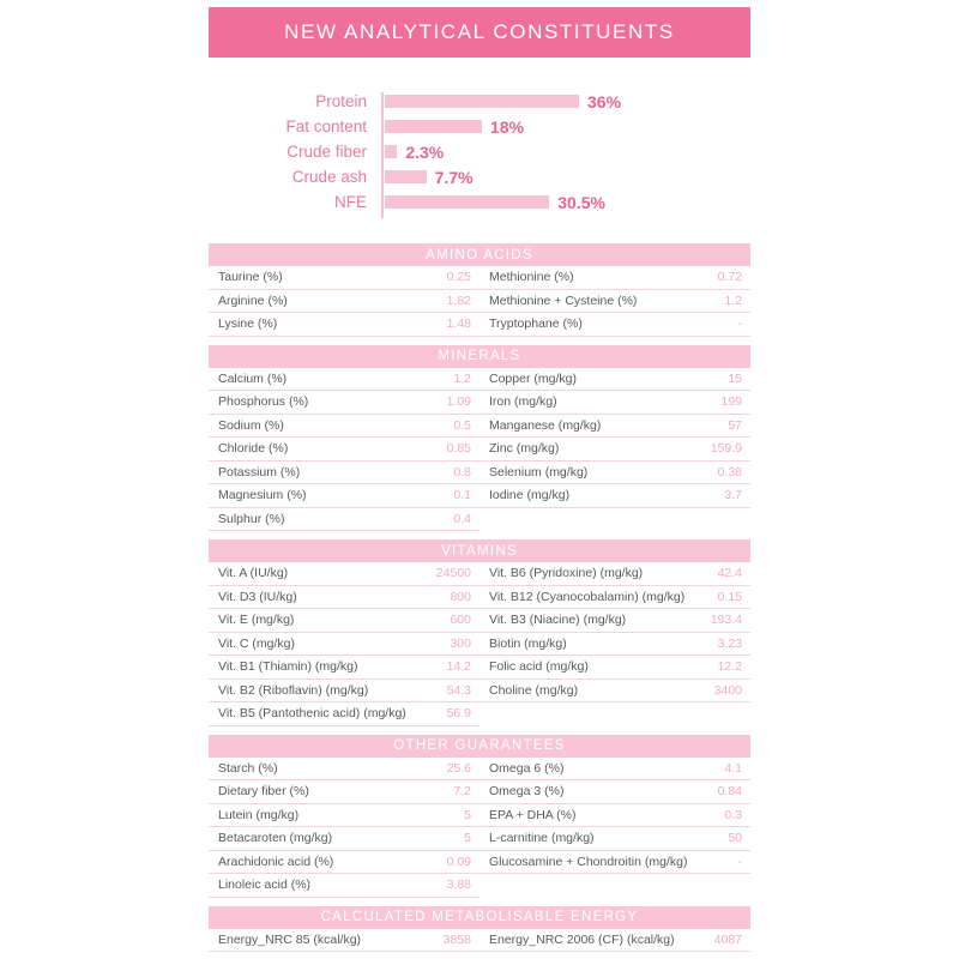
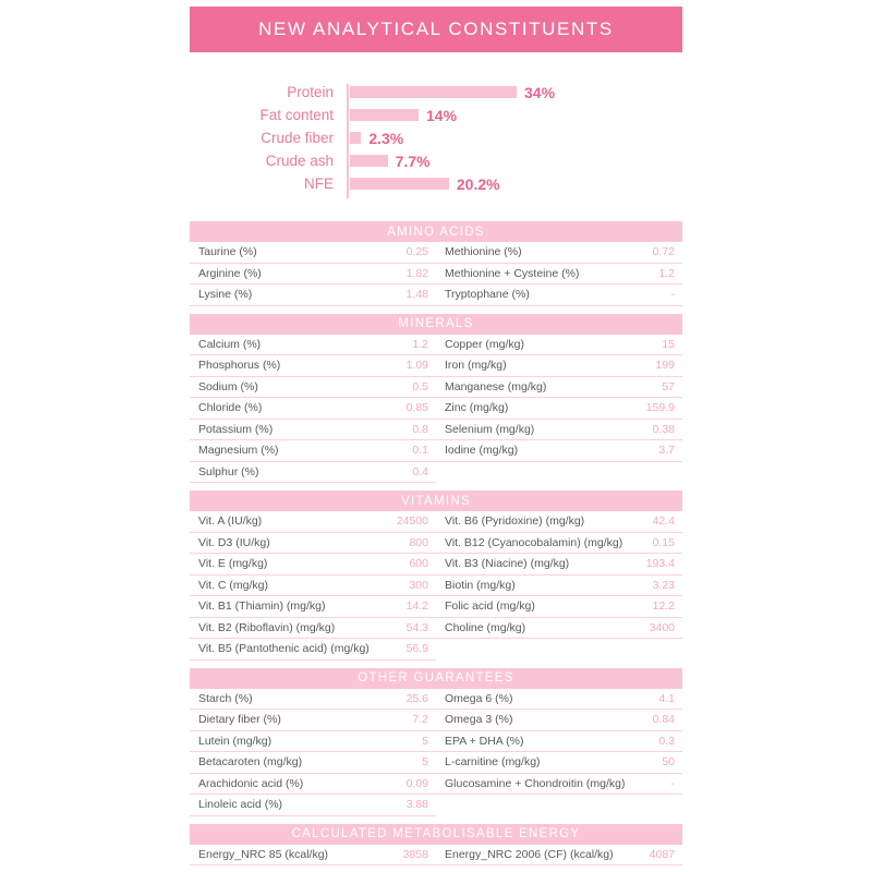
Protein: 36% -> 34%
Fat content: 18% -> 14%
NFE: 30.5% -> 20.2%
